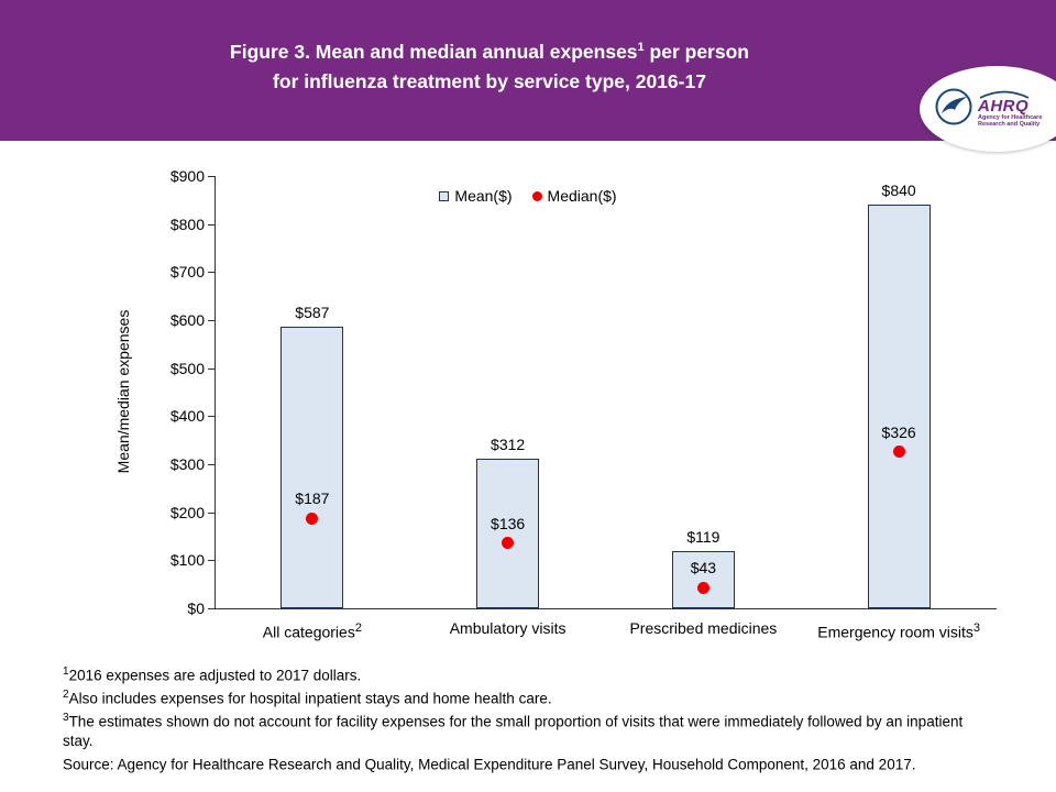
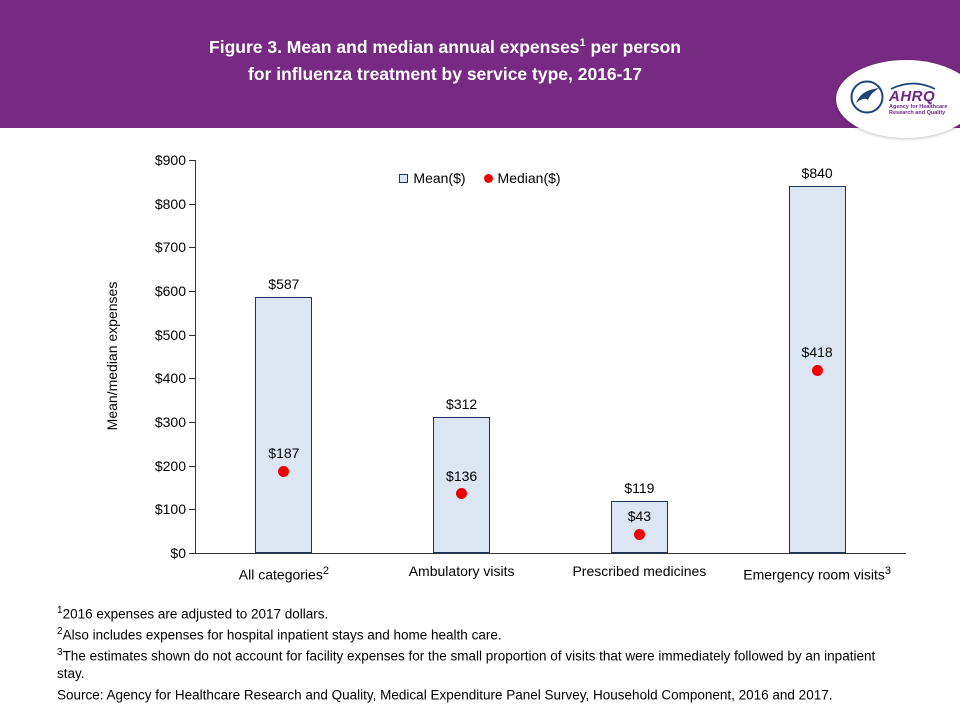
Median($)/Emergency room visits: $326 -> $418
